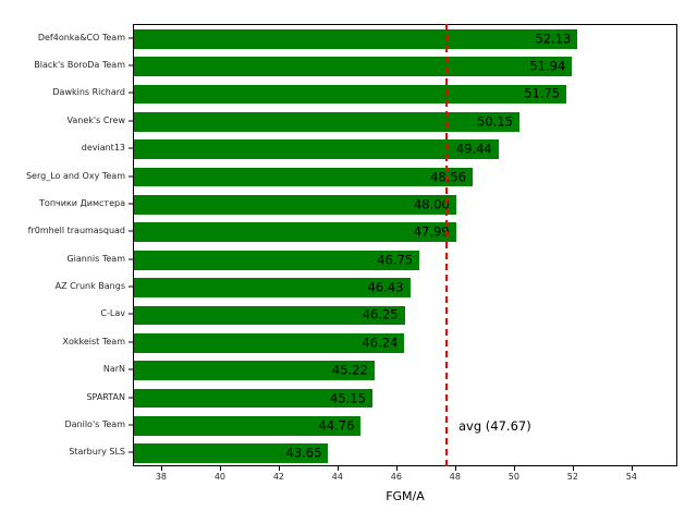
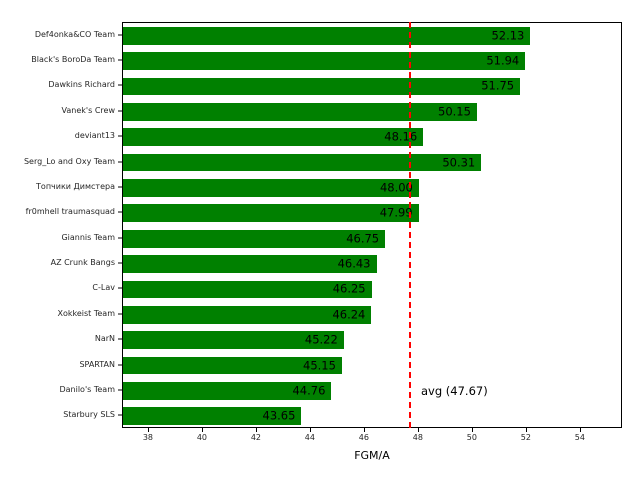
deviant13: 49.44 -> 48.16
Serg_Lo and Oxy Team: 48.56 -> 50.31
